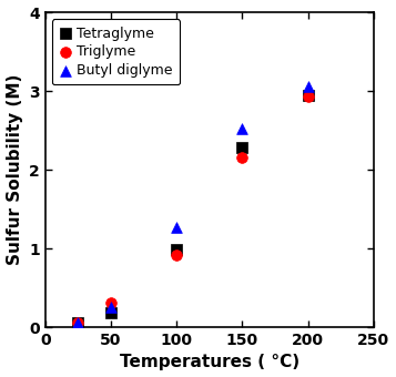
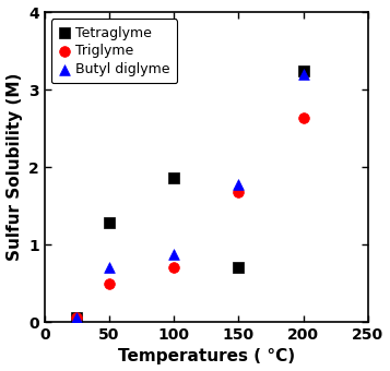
Tetraglyme/50: 0.18 -> 1.28
Triglyme/50: 0.31 -> 0.50
Butyl diglyme/50: 0.25 -> 0.70
Tetraglyme/100: 0.98 -> 1.86
Triglyme/100: 0.92 -> 0.70
Butyl diglyme/100: 1.27 -> 0.88
Tetraglyme/150: 2.28 -> 0.70
Triglyme/150: 2.15 -> 1.68
Butyl diglyme/150: 2.52 -> 1.78
Tetraglyme/200: 2.95 -> 3.24
Triglyme/200: 2.93 -> 2.64
Butyl diglyme/200: 3.05 -> 3.20
